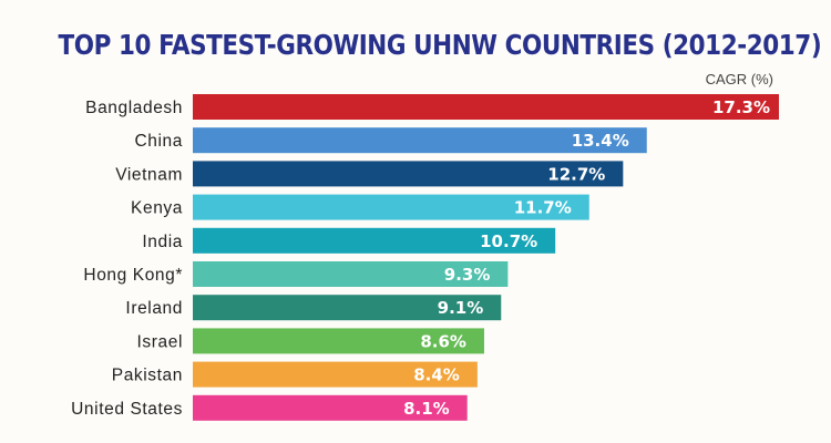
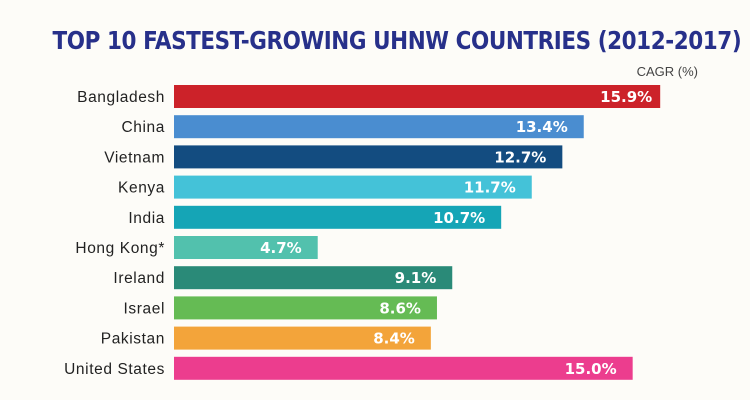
Bangladesh: 17.3% -> 15.9%
Hong Kong*: 9.3% -> 4.7%
United States: 8.1% -> 15.0%
